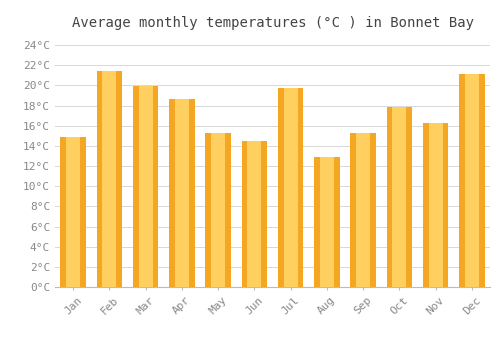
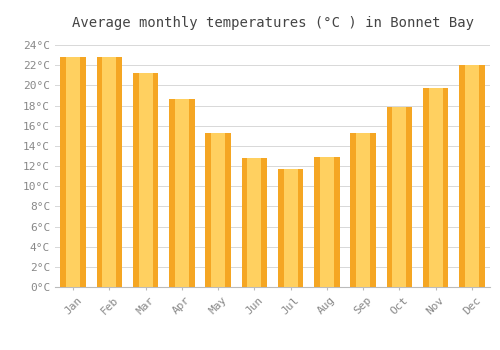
Jan: 14.9°C -> 22.8°C
Feb: 21.4°C -> 22.8°C
Mar: 19.9°C -> 21.2°C
Jun: 14.5°C -> 12.8°C
Jul: 19.7°C -> 11.7°C
Nov: 16.3°C -> 19.7°C
Dec: 21.1°C -> 22.0°C
